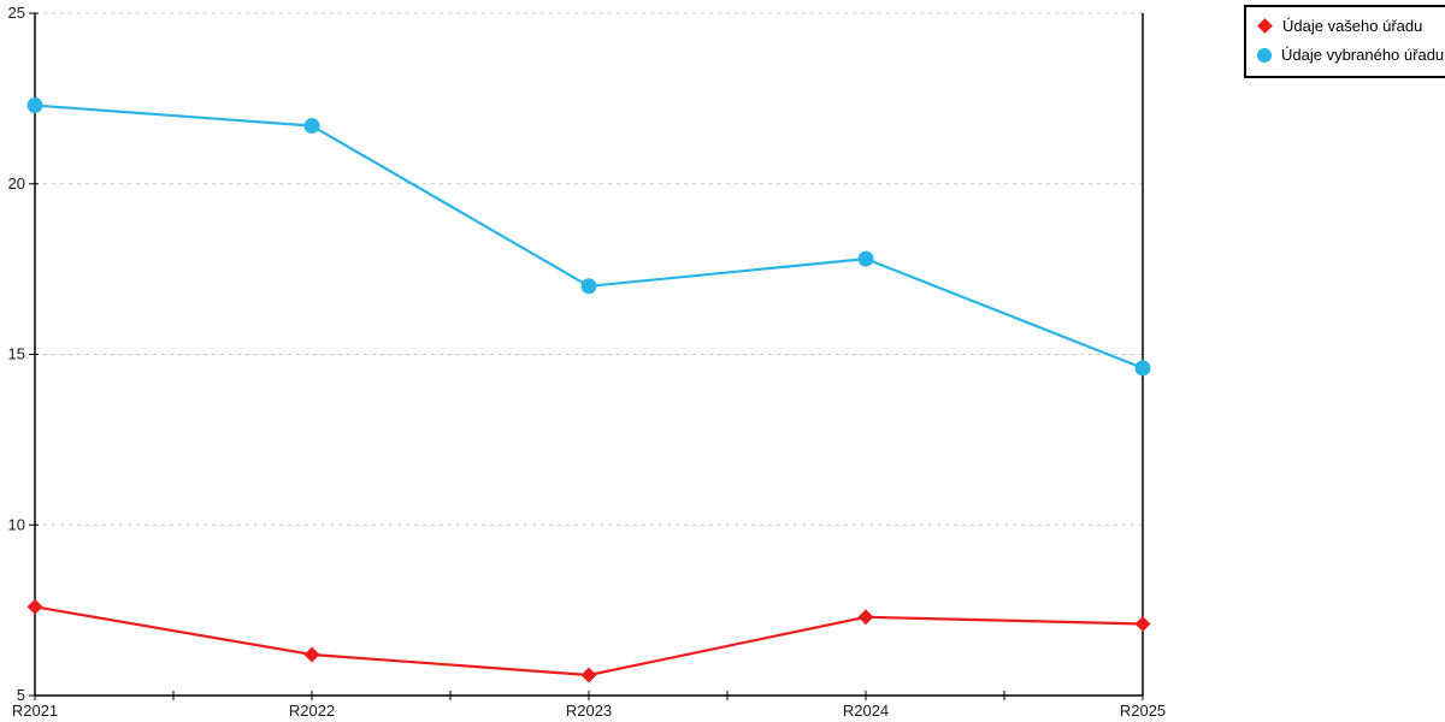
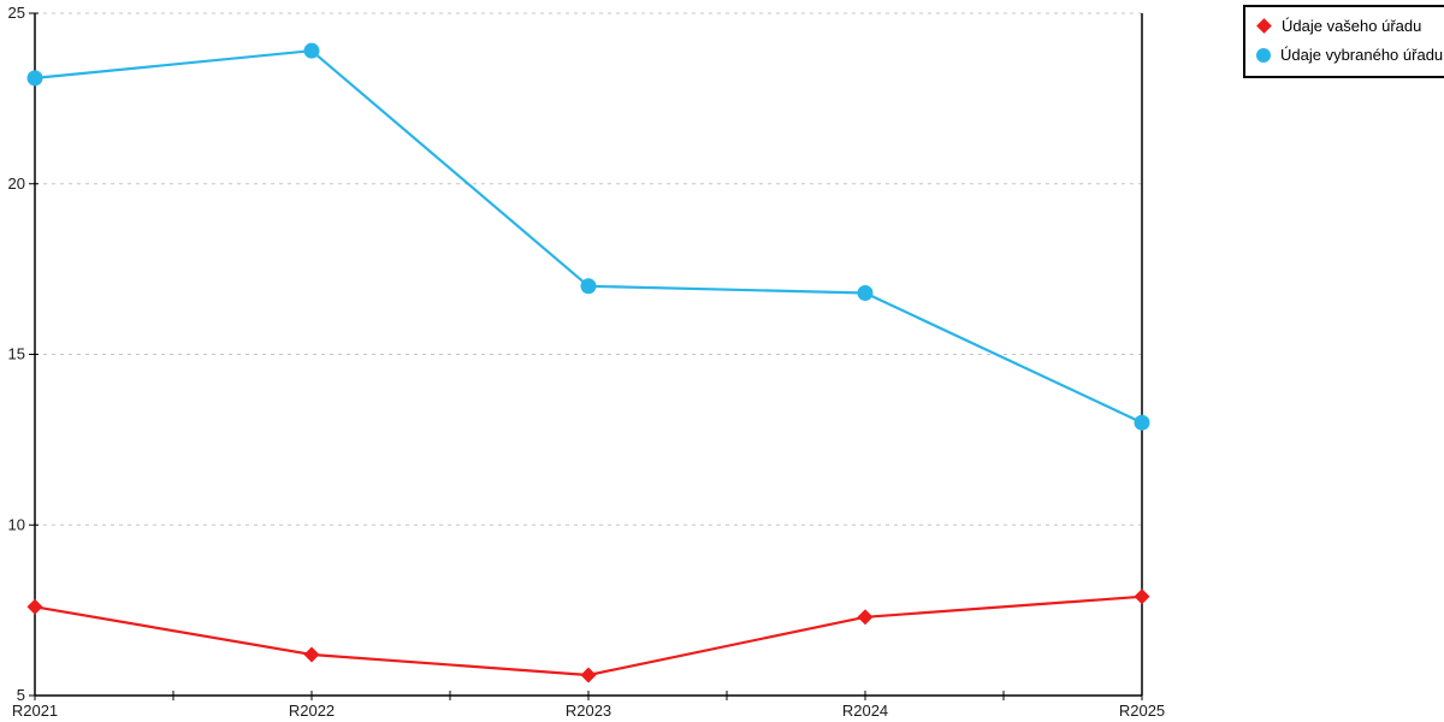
Údaje vybraného úřadu/R2021: 22.3 -> 23.1
Údaje vybraného úřadu/R2022: 21.7 -> 23.9
Údaje vybraného úřadu/R2024: 17.8 -> 16.8
Údaje vašeho úřadu/R2025: 7.1 -> 7.9
Údaje vybraného úřadu/R2025: 14.6 -> 13.0
